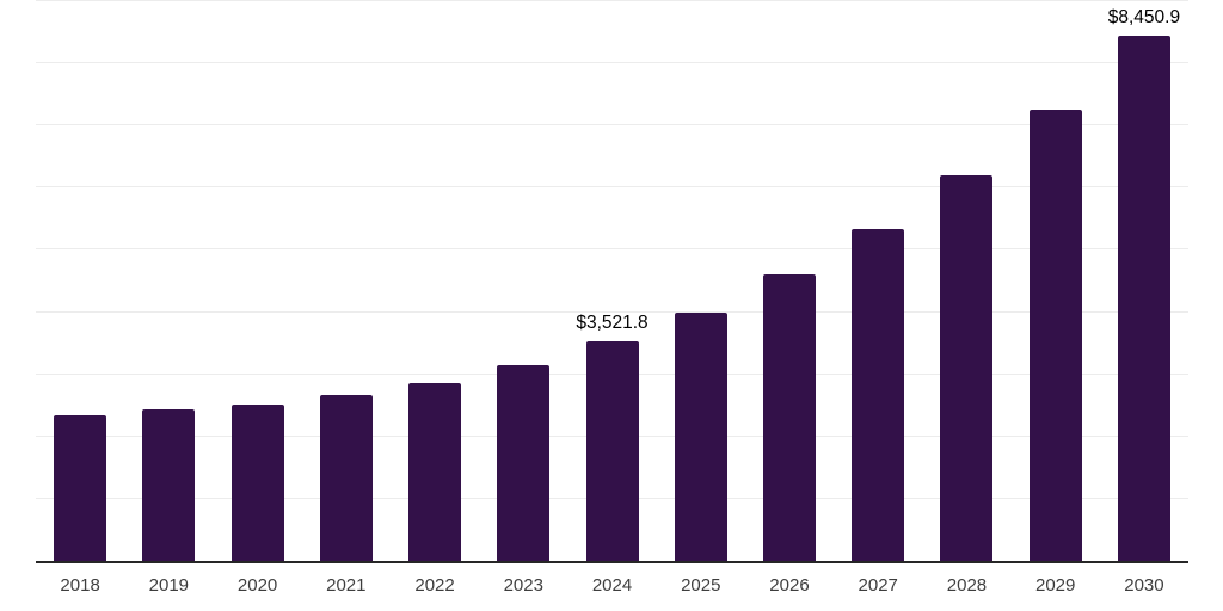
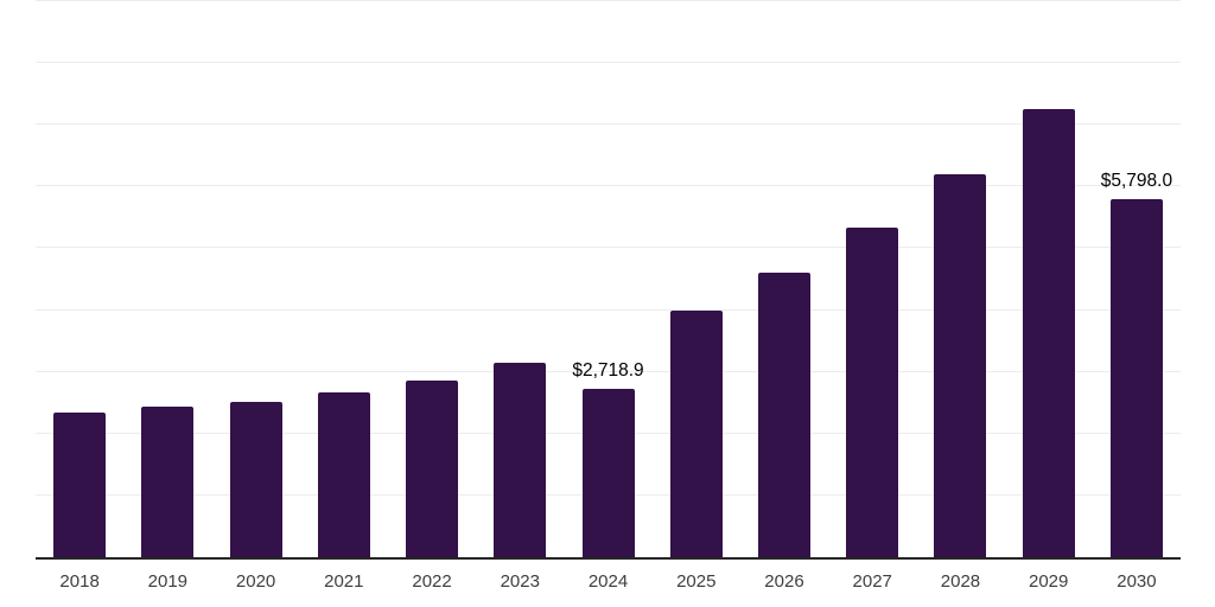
2024: $3,521.8 -> $2,718.9
2030: $8,450.9 -> $5,798.0
